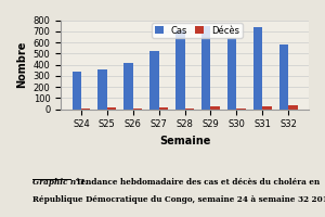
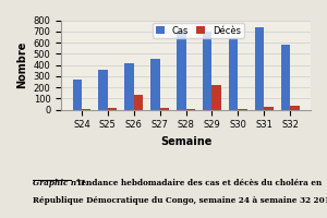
Cas/S24: 340 -> 270
Décès/S26: 10 -> 130
Cas/S27: 520 -> 450
Cas/S29: 750 -> 700
Décès/S29: 30 -> 220
